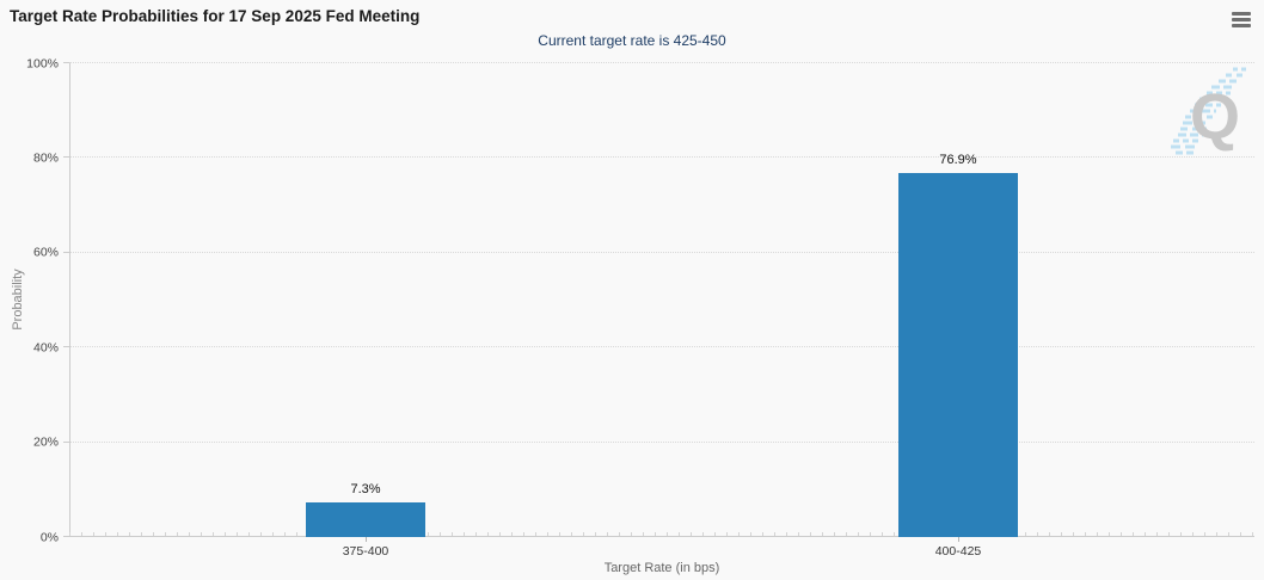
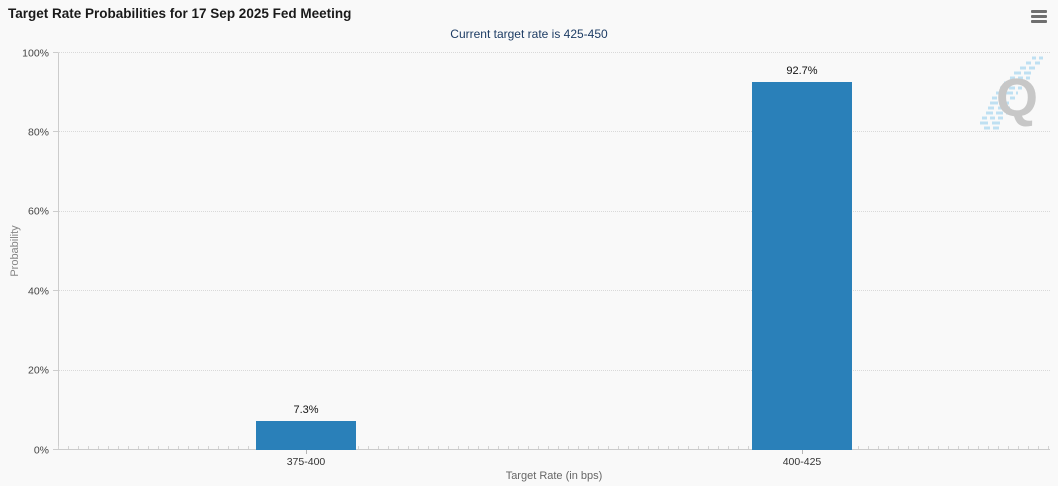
400-425: 76.9% -> 92.7%
